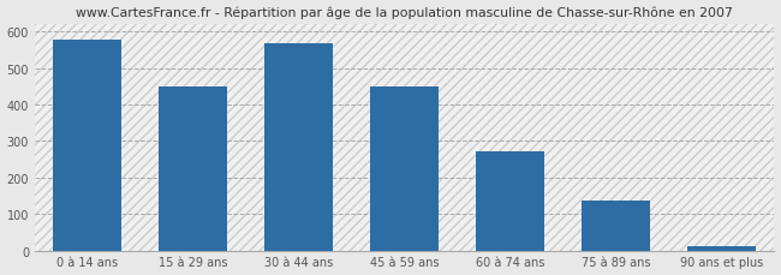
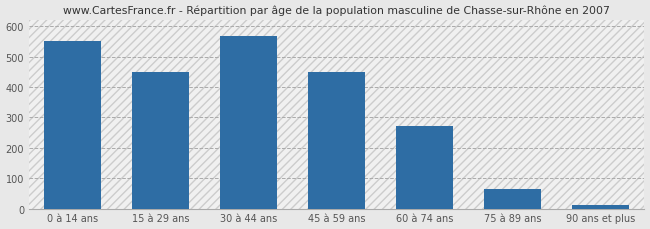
0 à 14 ans: 578 -> 550
75 à 89 ans: 138 -> 65
